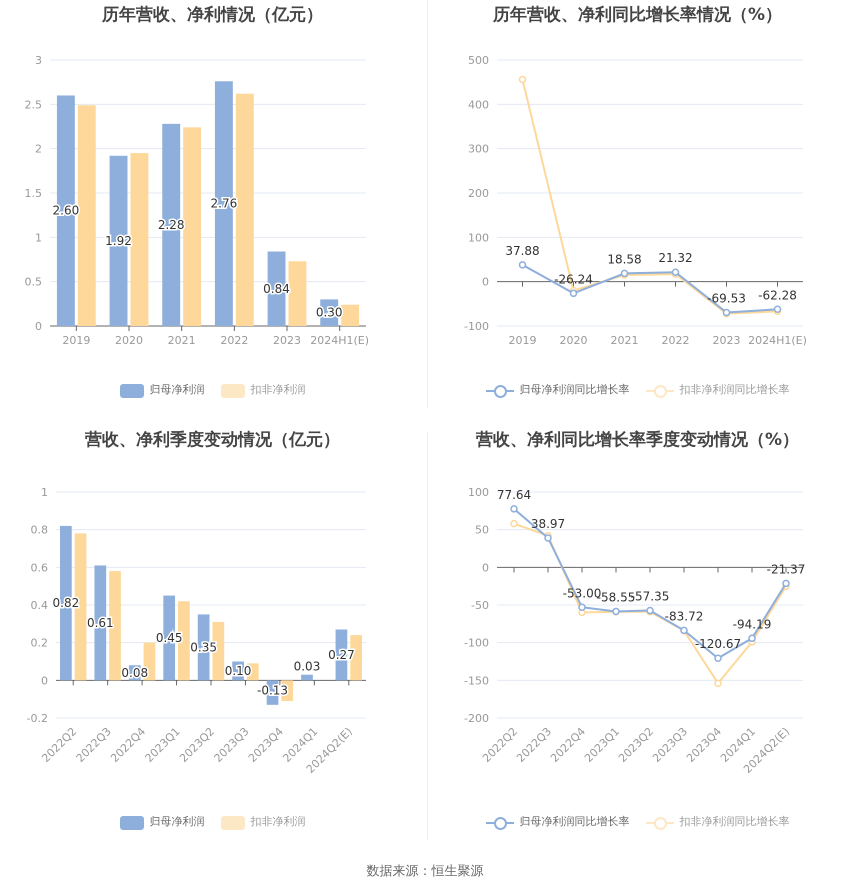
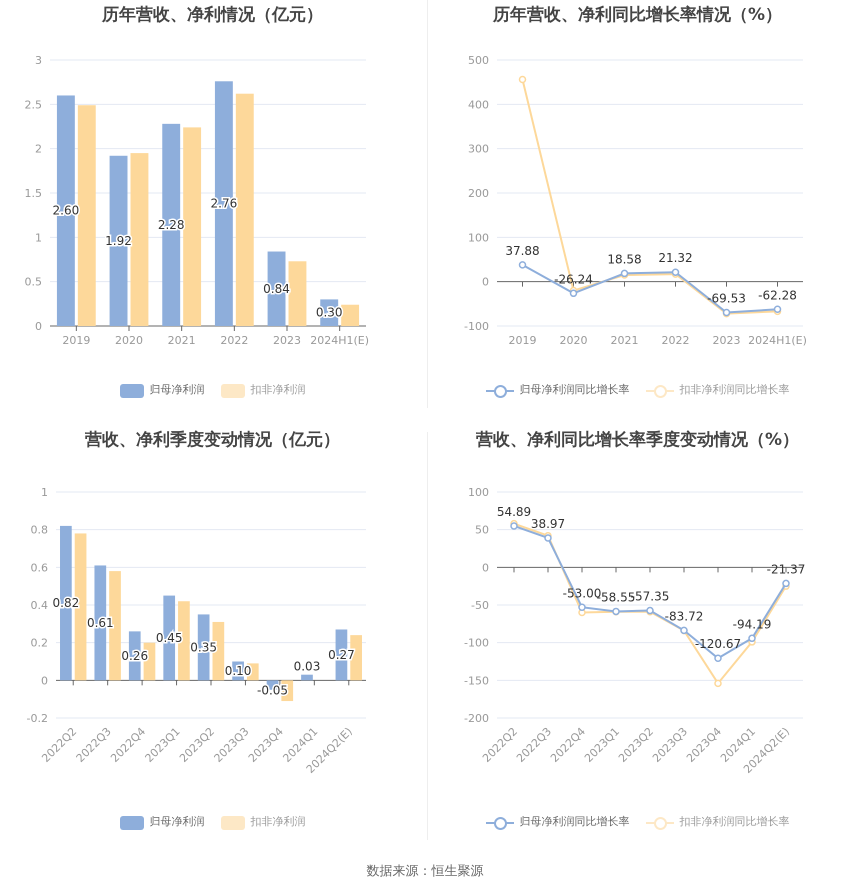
营收、净利季度变动情况（亿元）/归母净利润/2022Q4: 0.08 -> 0.26
营收、净利季度变动情况（亿元）/归母净利润/2023Q4: -0.13 -> -0.05
营收、净利同比增长率季度变动情况（%）/归母净利润同比增长率/2022Q2: 77.64 -> 54.89
